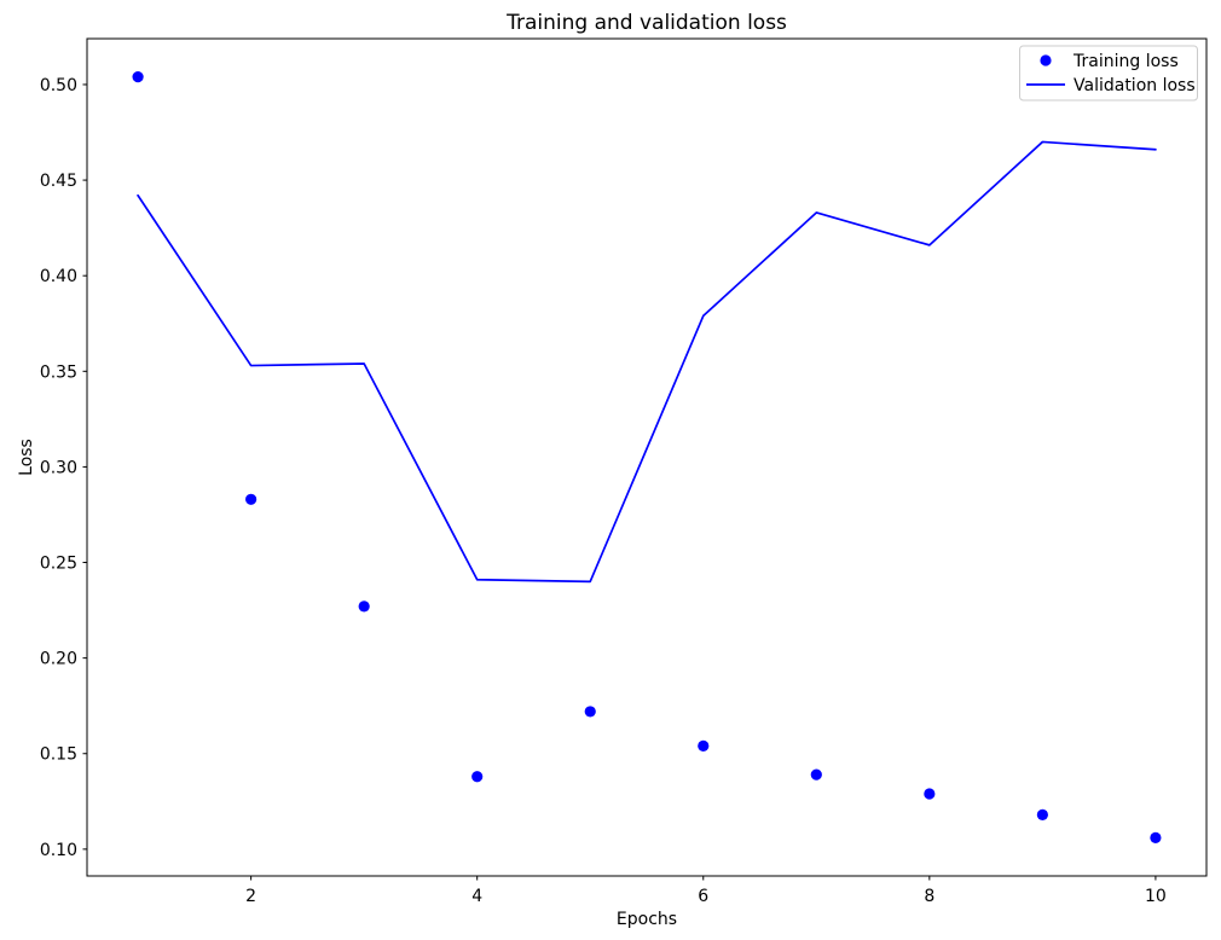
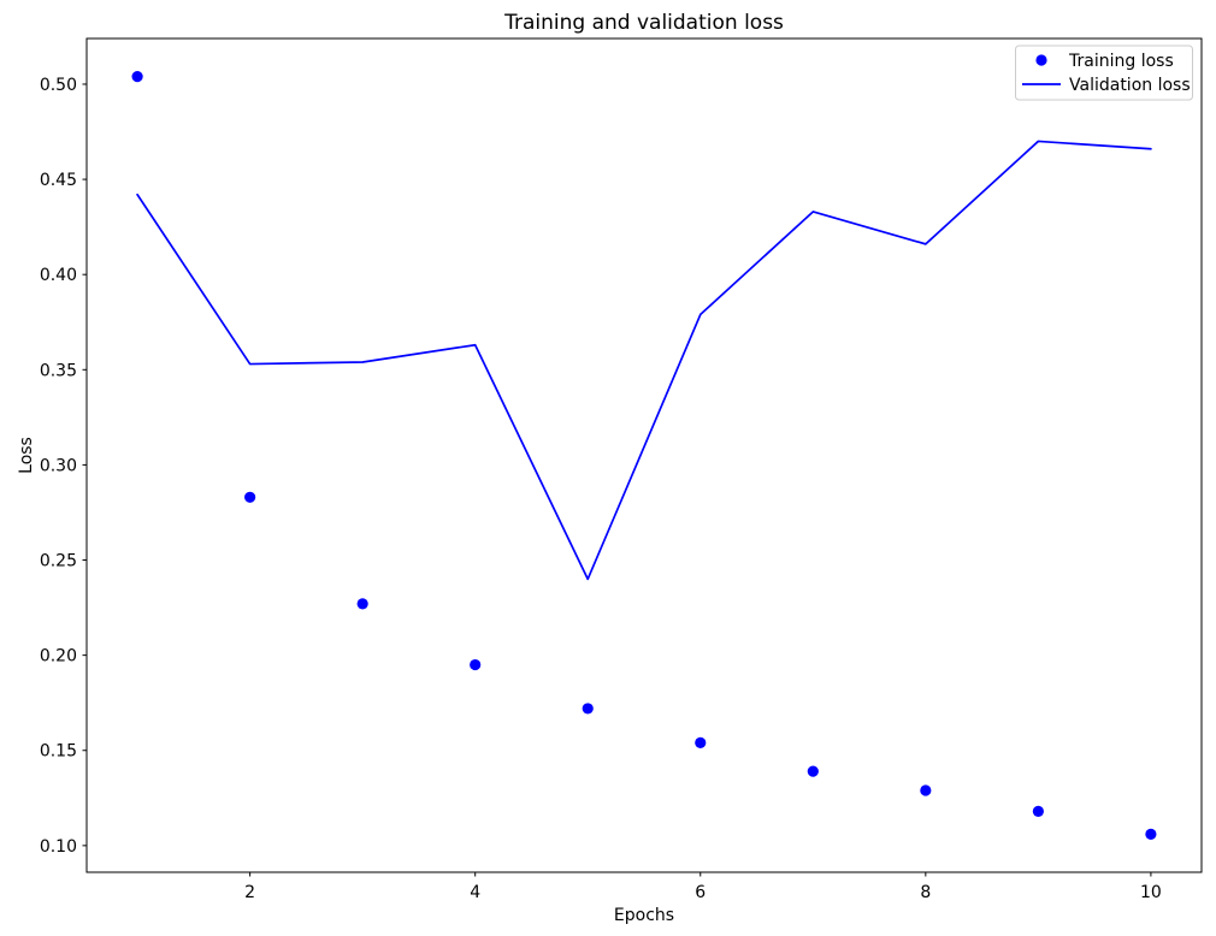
Training loss/4: 0.138 -> 0.195
Validation loss/4: 0.241 -> 0.363
